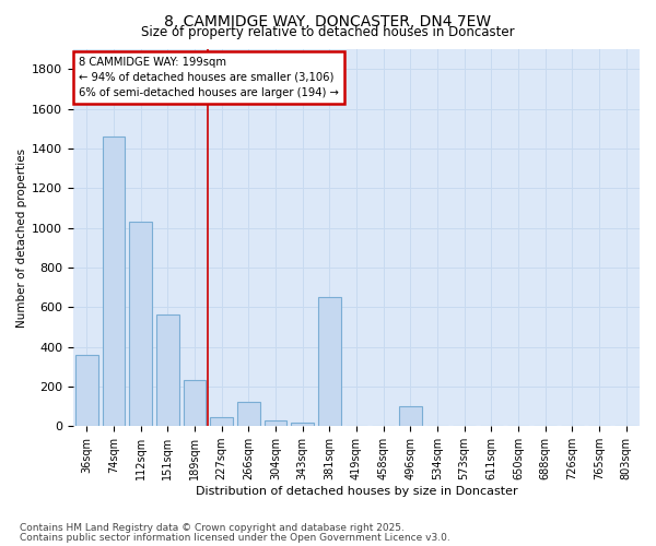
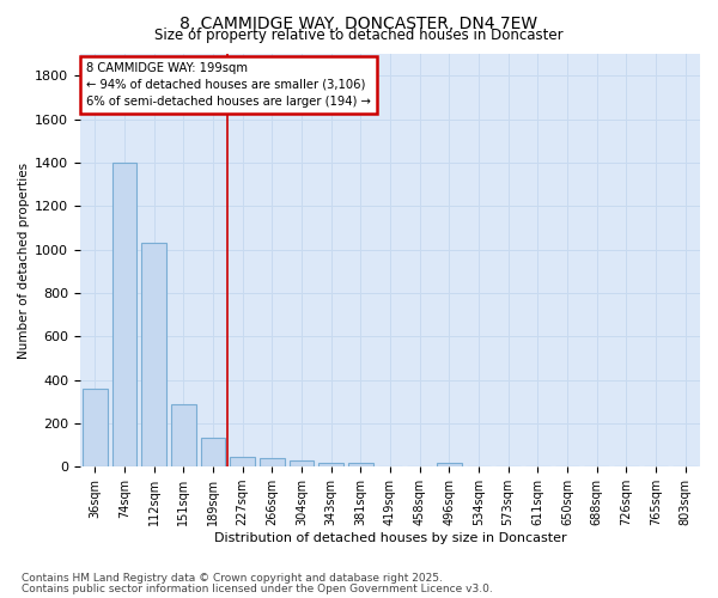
74sqm: 1460 -> 1400
151sqm: 560 -> 280
189sqm: 230 -> 140
266sqm: 120 -> 40
381sqm: 650 -> 20
496sqm: 100 -> 20
